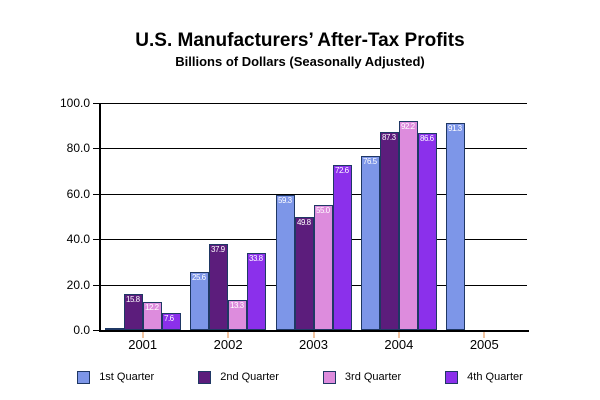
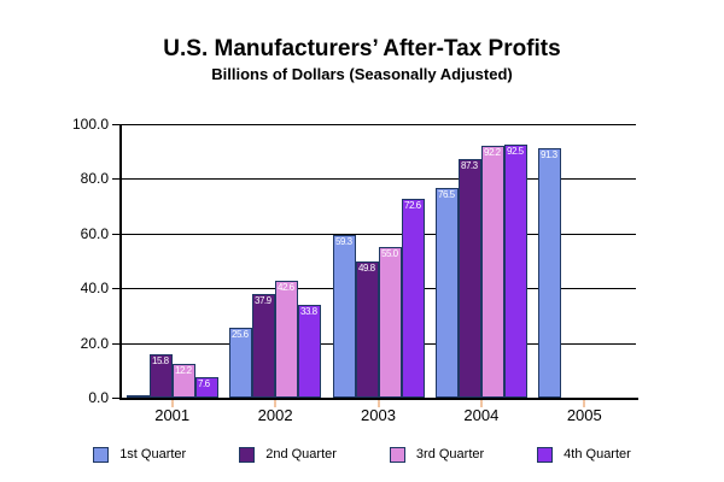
3rd Quarter/2002: 13.3 -> 42.6
4th Quarter/2004: 86.6 -> 92.5
